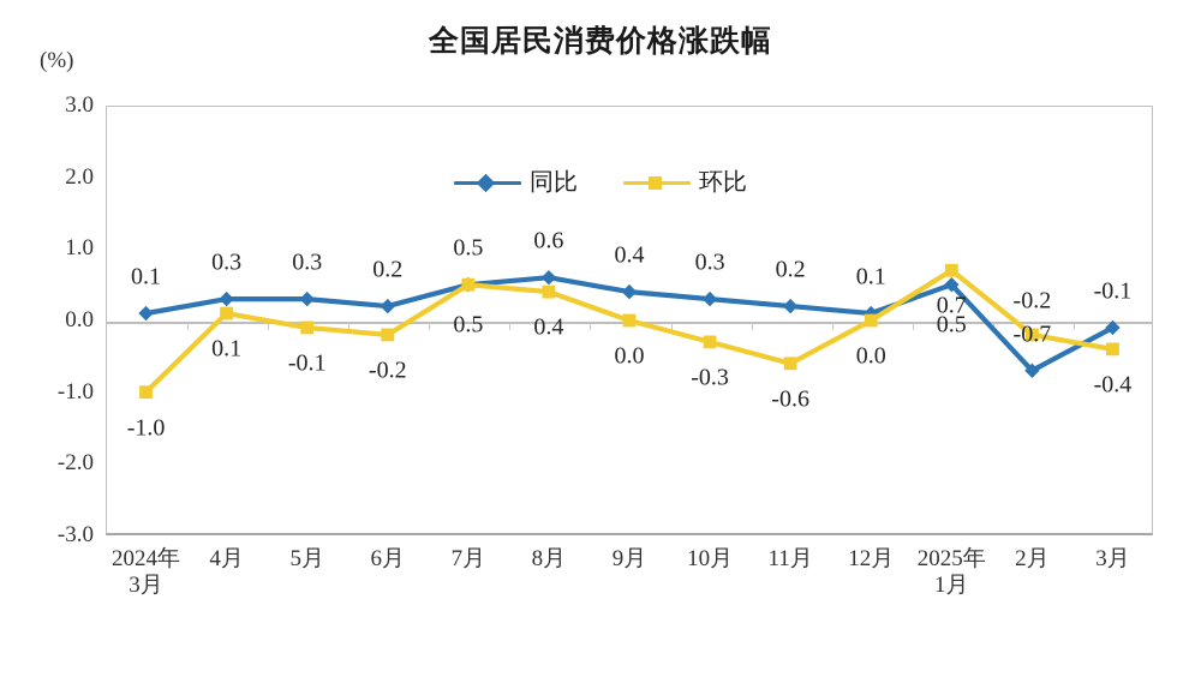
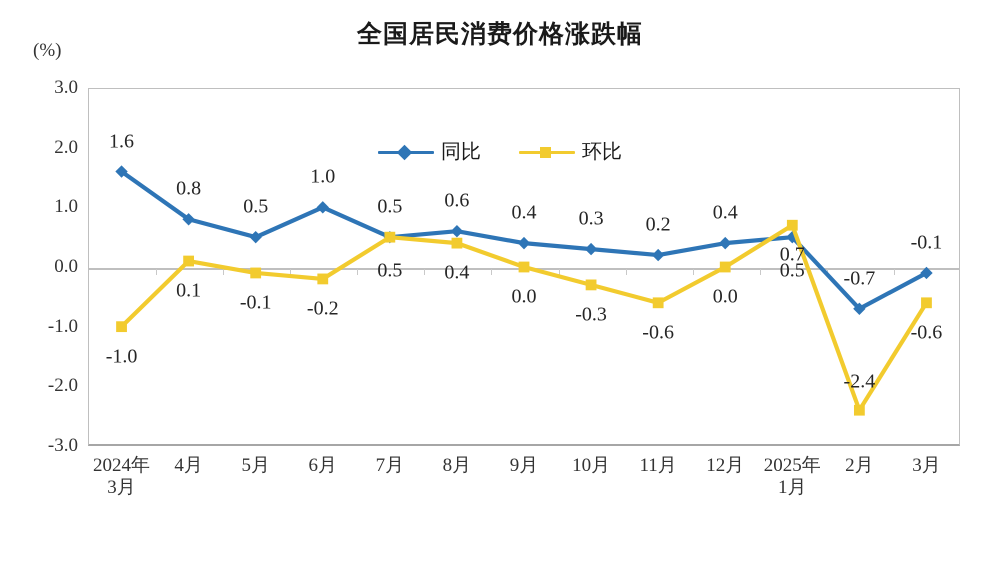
同比/2024年 3月: 0.1 -> 1.6
同比/4月: 0.3 -> 0.8
同比/5月: 0.3 -> 0.5
同比/6月: 0.2 -> 1.0
同比/12月: 0.1 -> 0.4
环比/2月: -0.2 -> -2.4
环比/3月: -0.4 -> -0.6
